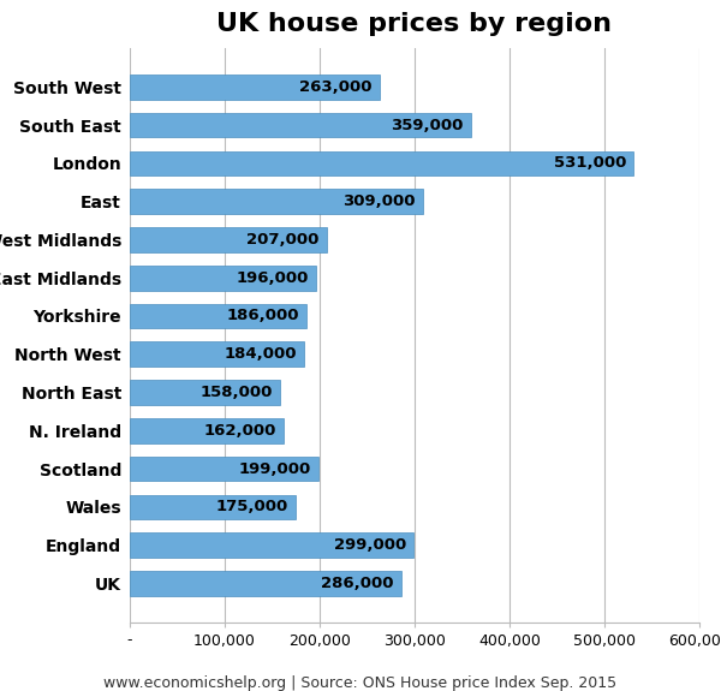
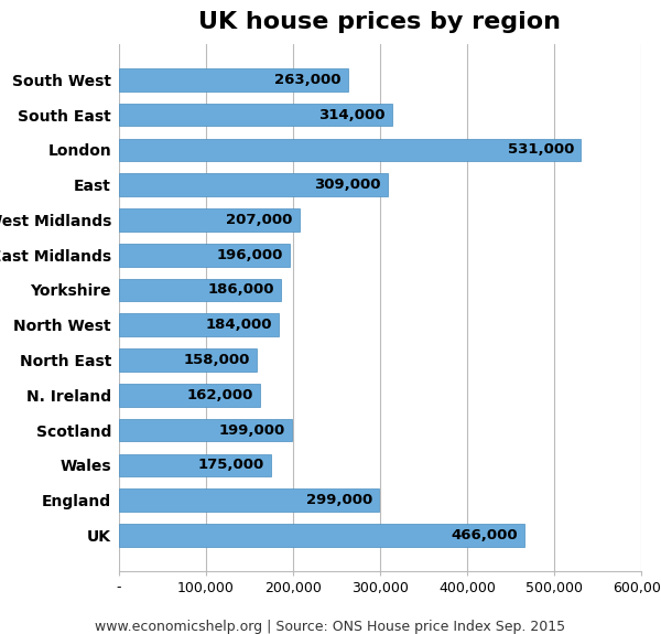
South East: 359,000 -> 314,000
UK: 286,000 -> 466,000
